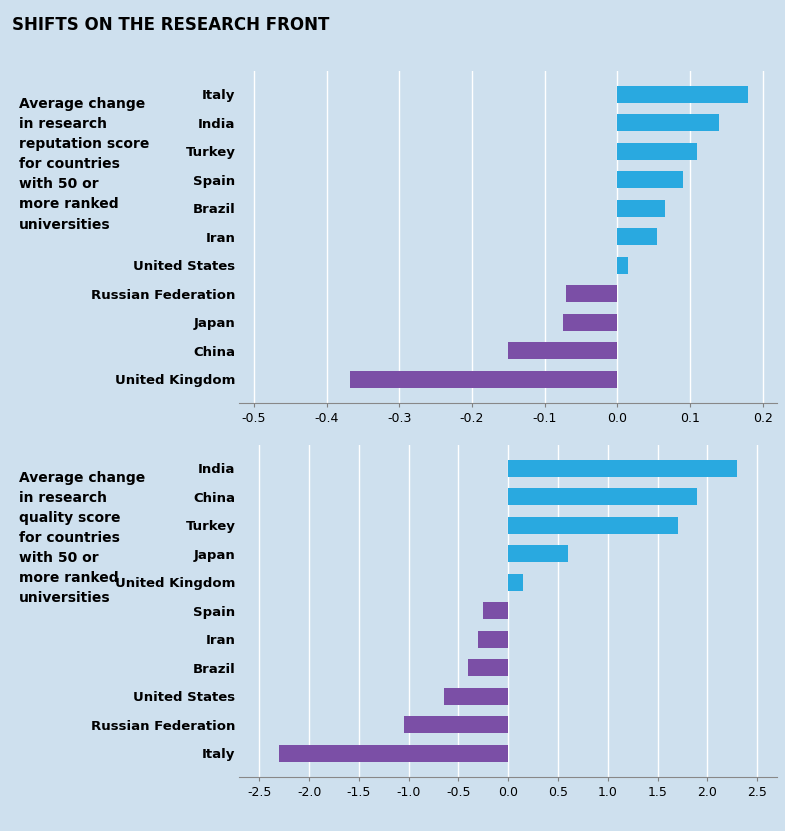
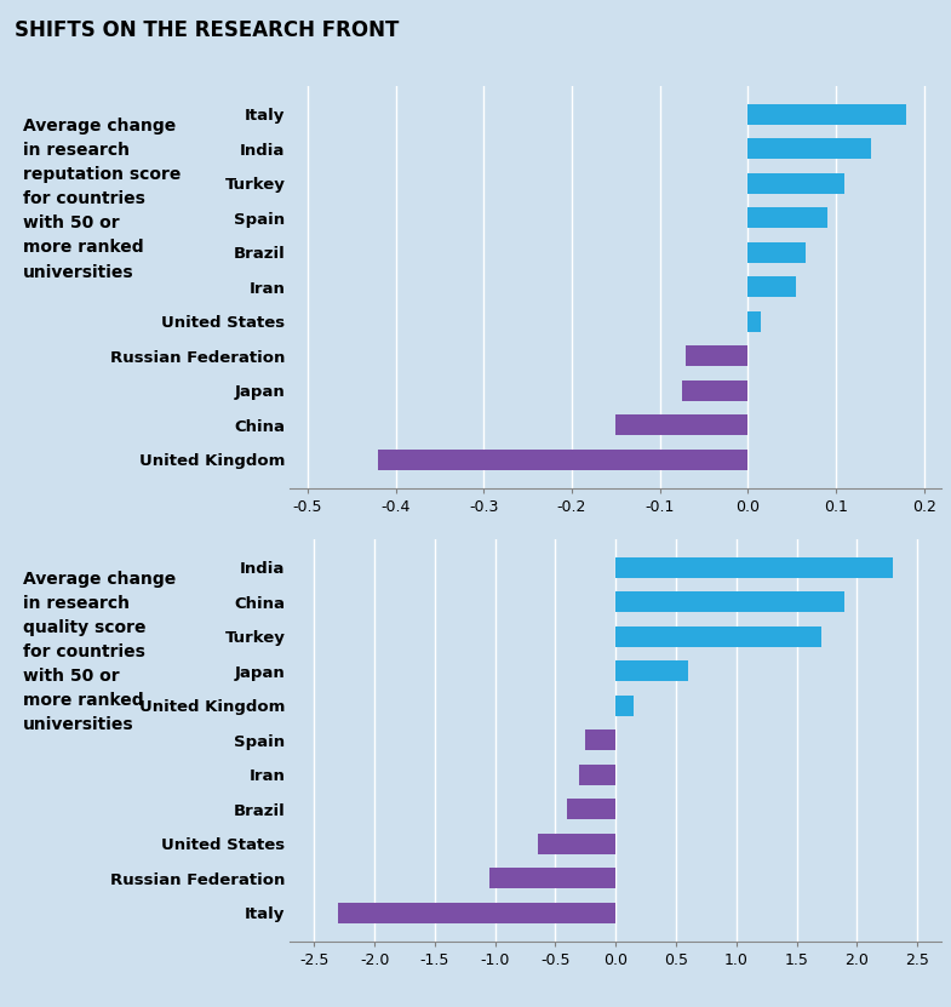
United Kingdom: -0.368 -> -0.420
